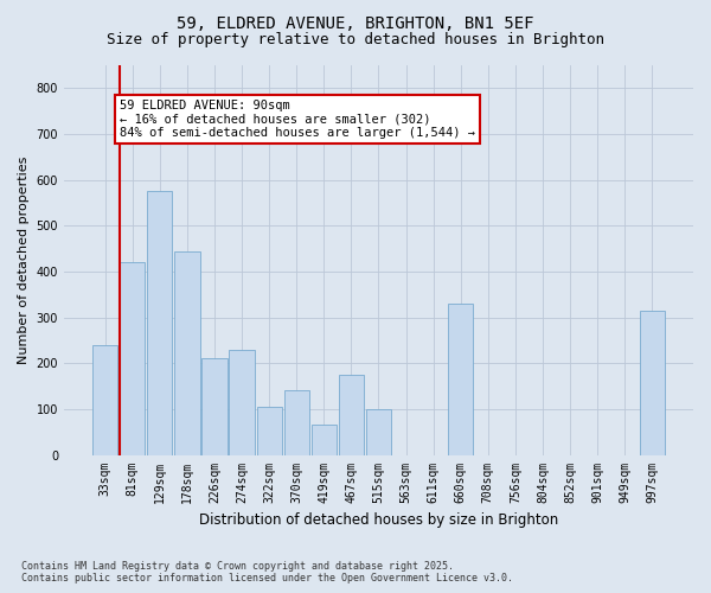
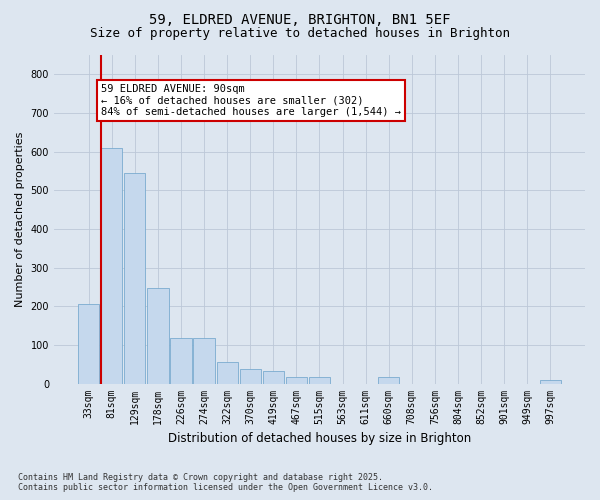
33sqm: 240 -> 205
81sqm: 420 -> 610
129sqm: 575 -> 545
178sqm: 445 -> 248
226sqm: 210 -> 118
274sqm: 230 -> 118
322sqm: 105 -> 55
370sqm: 140 -> 38
419sqm: 65 -> 32
467sqm: 175 -> 18
515sqm: 100 -> 18
660sqm: 330 -> 18
997sqm: 315 -> 8
